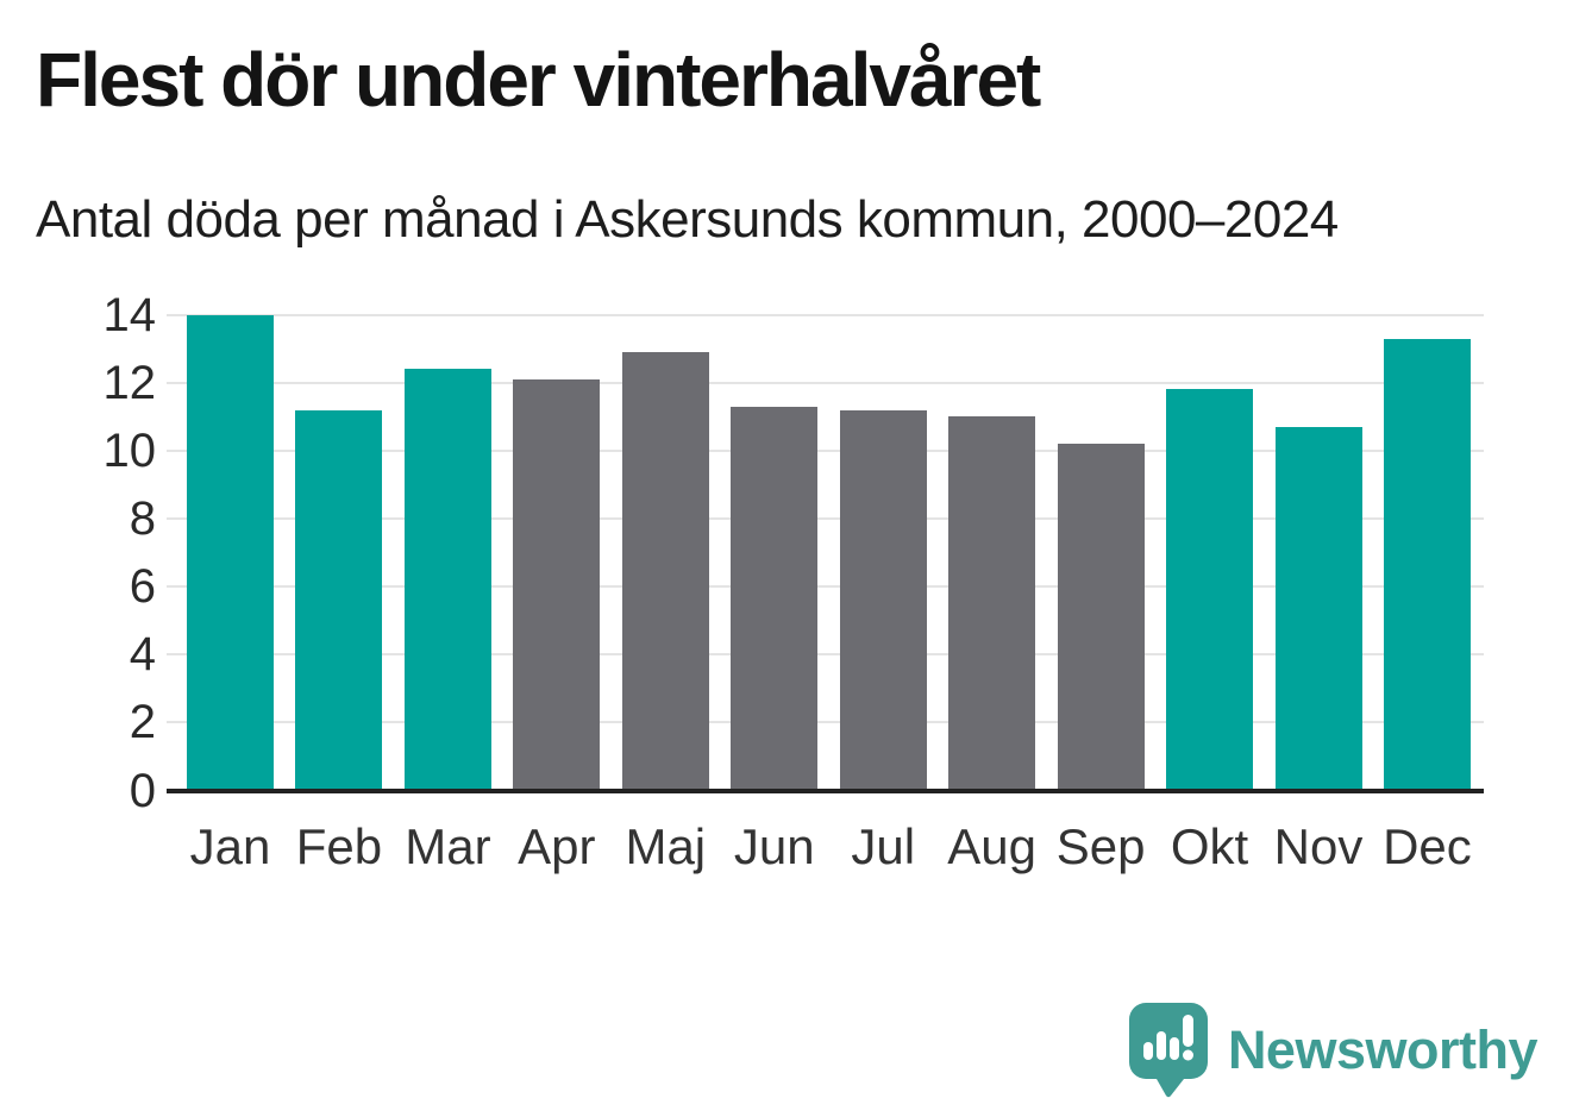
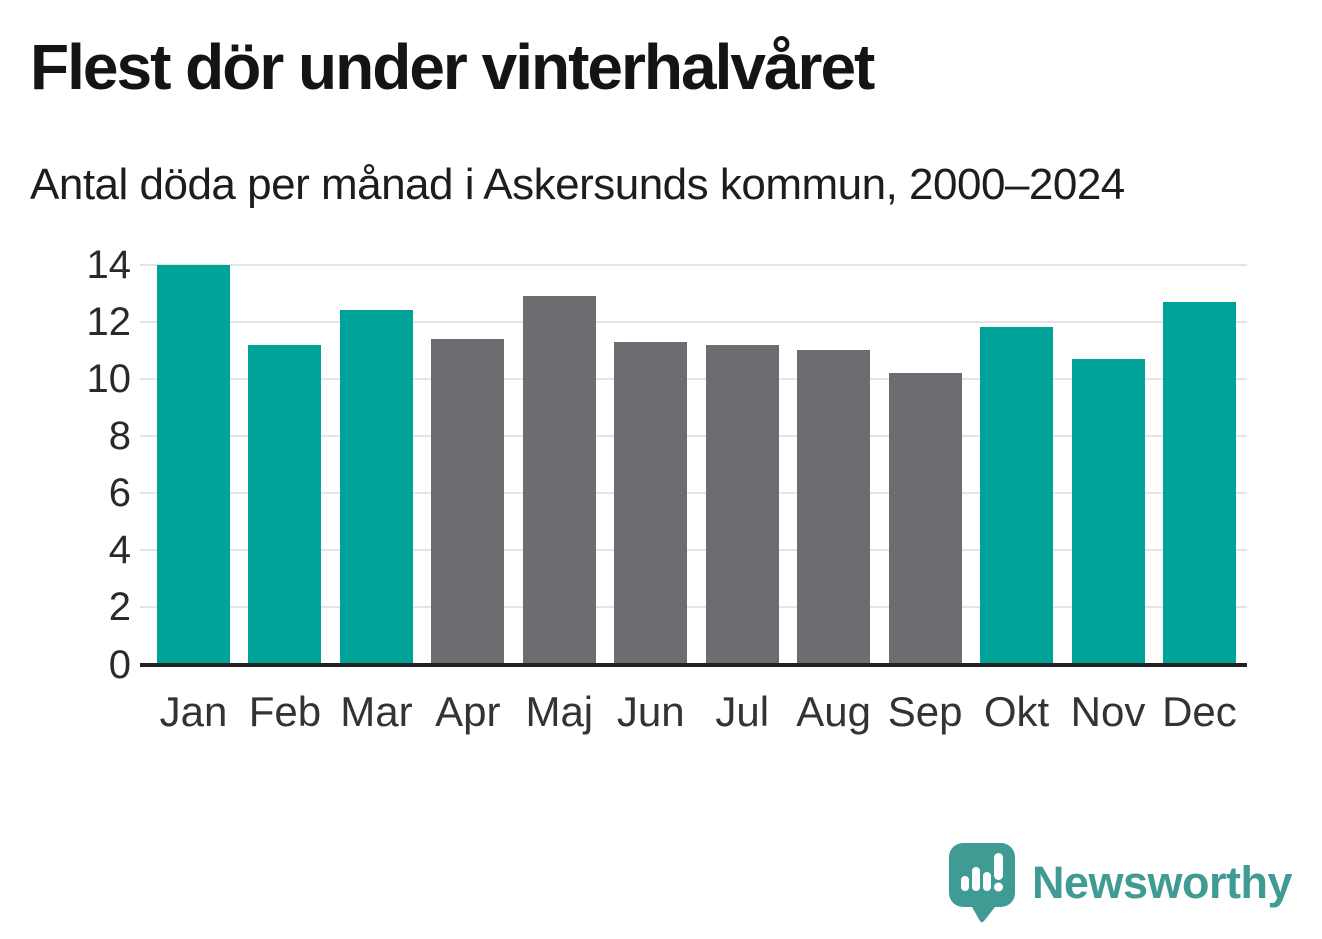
Apr: 12.1 -> 11.4
Dec: 13.3 -> 12.7
